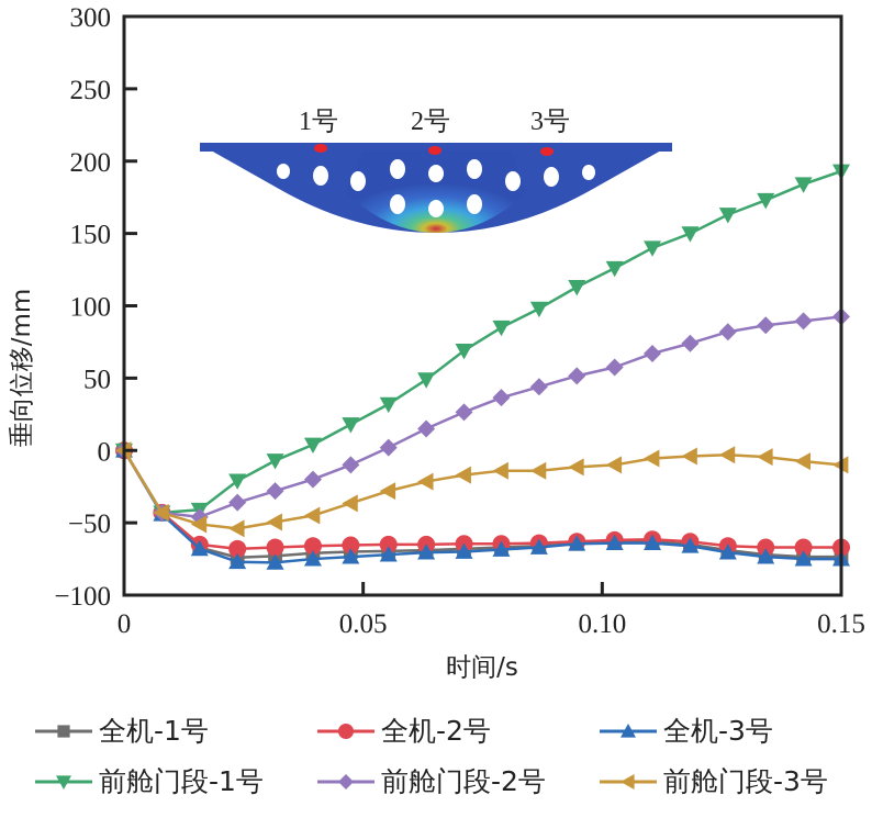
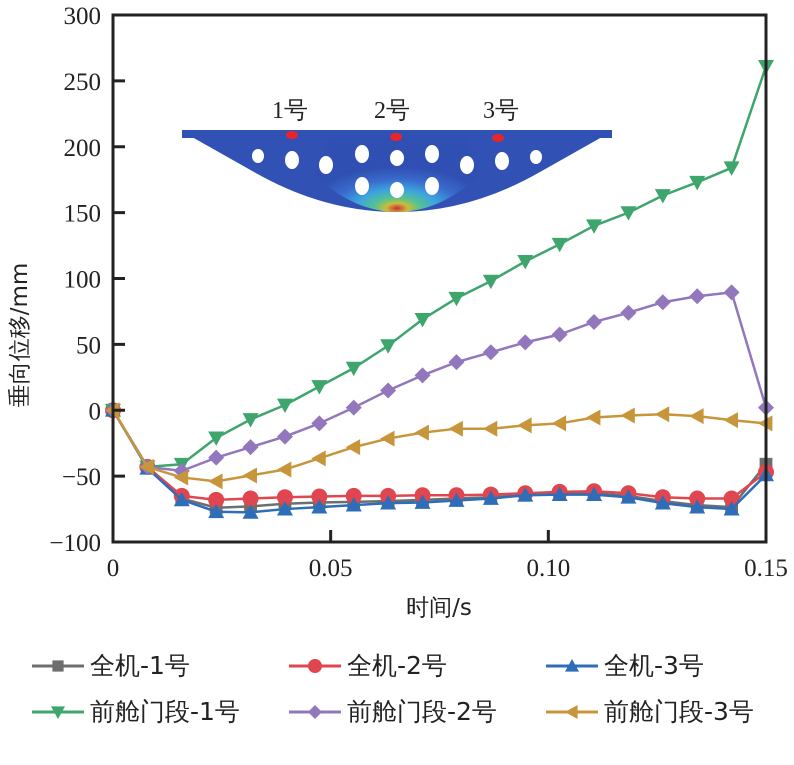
全机-1号/0.15: -74 -> -41
全机-2号/0.15: -67 -> -47
全机-3号/0.15: -75 -> -49
前舱门段-1号/0.15: 193 -> 261
前舱门段-2号/0.15: 92 -> 2
